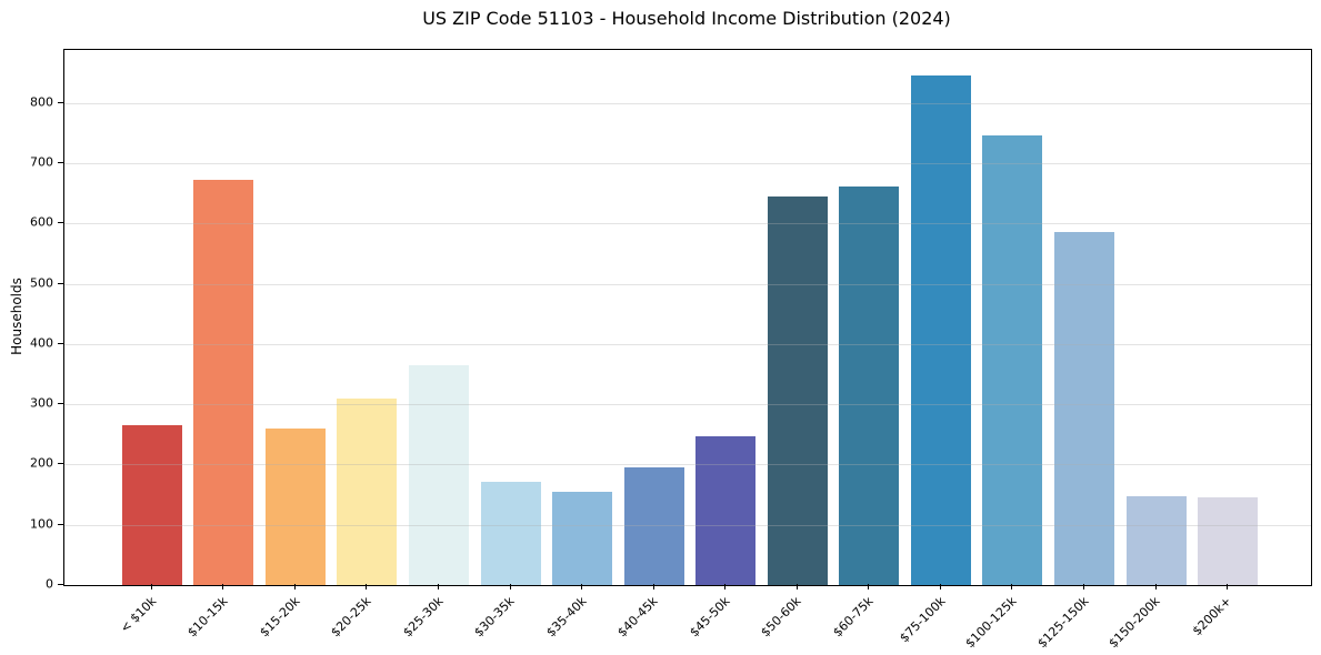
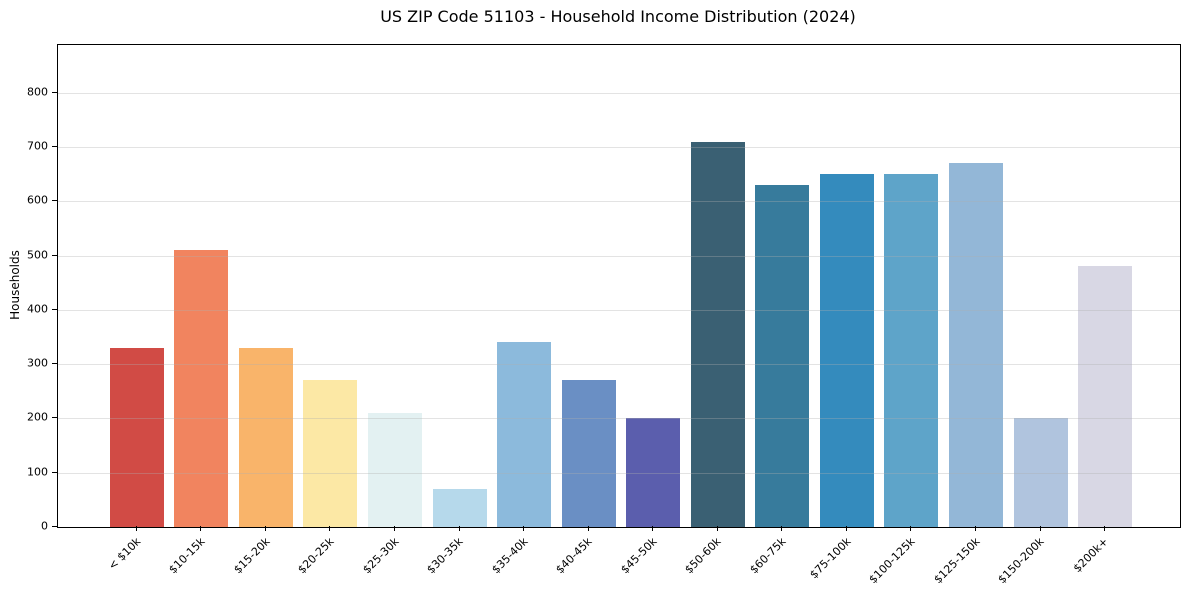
< $10k: 260 -> 330
$10-15k: 670 -> 510
$15-20k: 260 -> 330
$20-25k: 310 -> 270
$25-30k: 360 -> 210
$30-35k: 170 -> 70
$35-40k: 160 -> 340
$40-45k: 200 -> 270
$45-50k: 250 -> 200
$50-60k: 640 -> 710
$60-75k: 660 -> 630
$75-100k: 840 -> 650
$100-125k: 750 -> 650
$125-150k: 580 -> 670
$150-200k: 150 -> 200
$200k+: 150 -> 480
